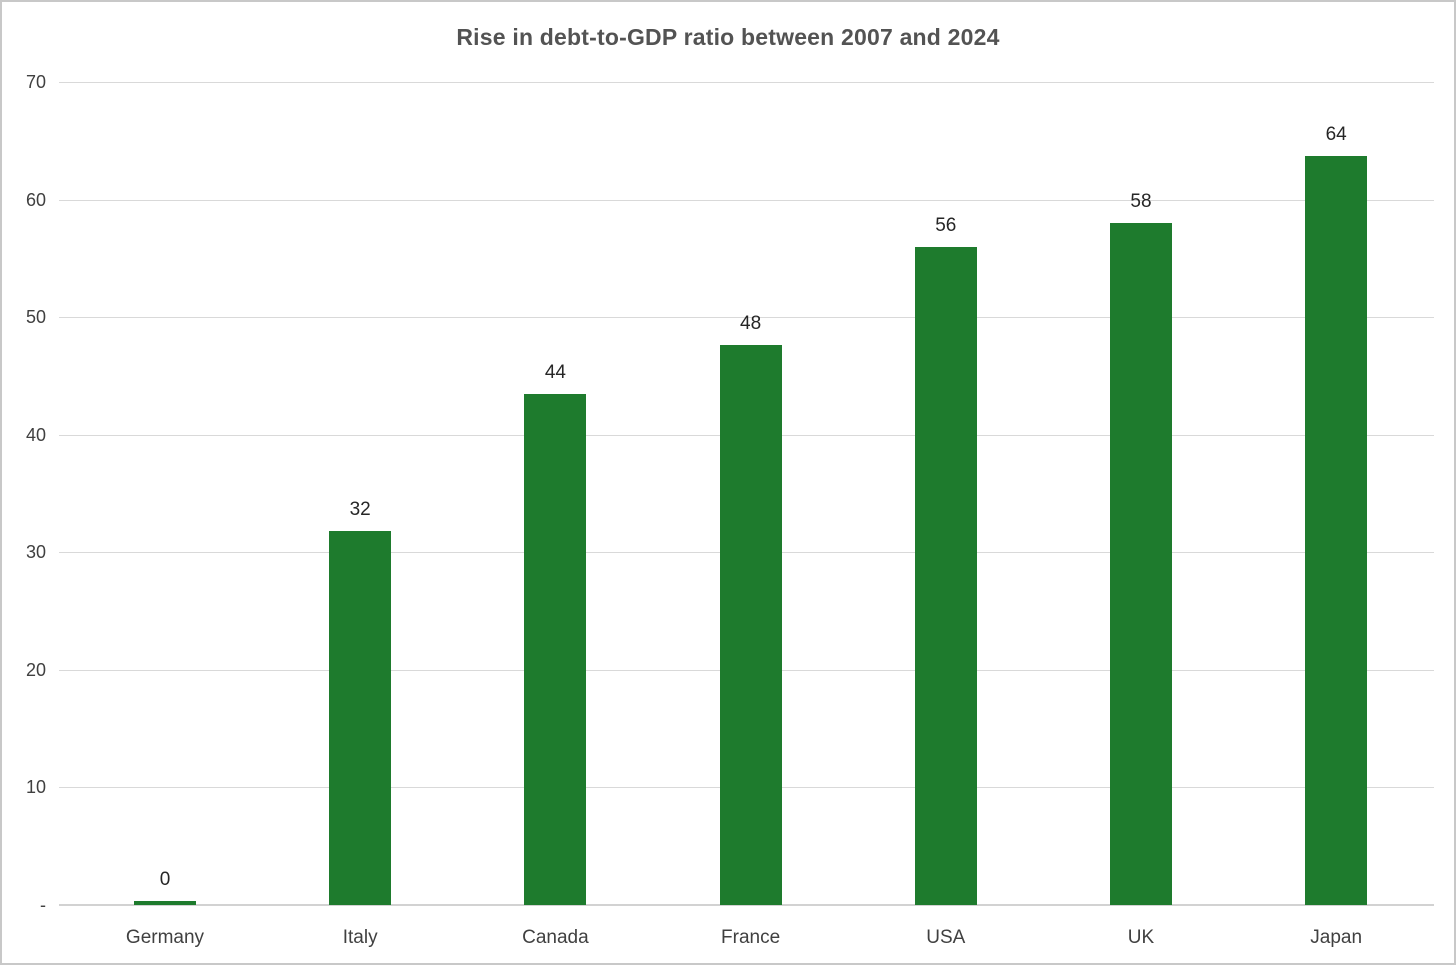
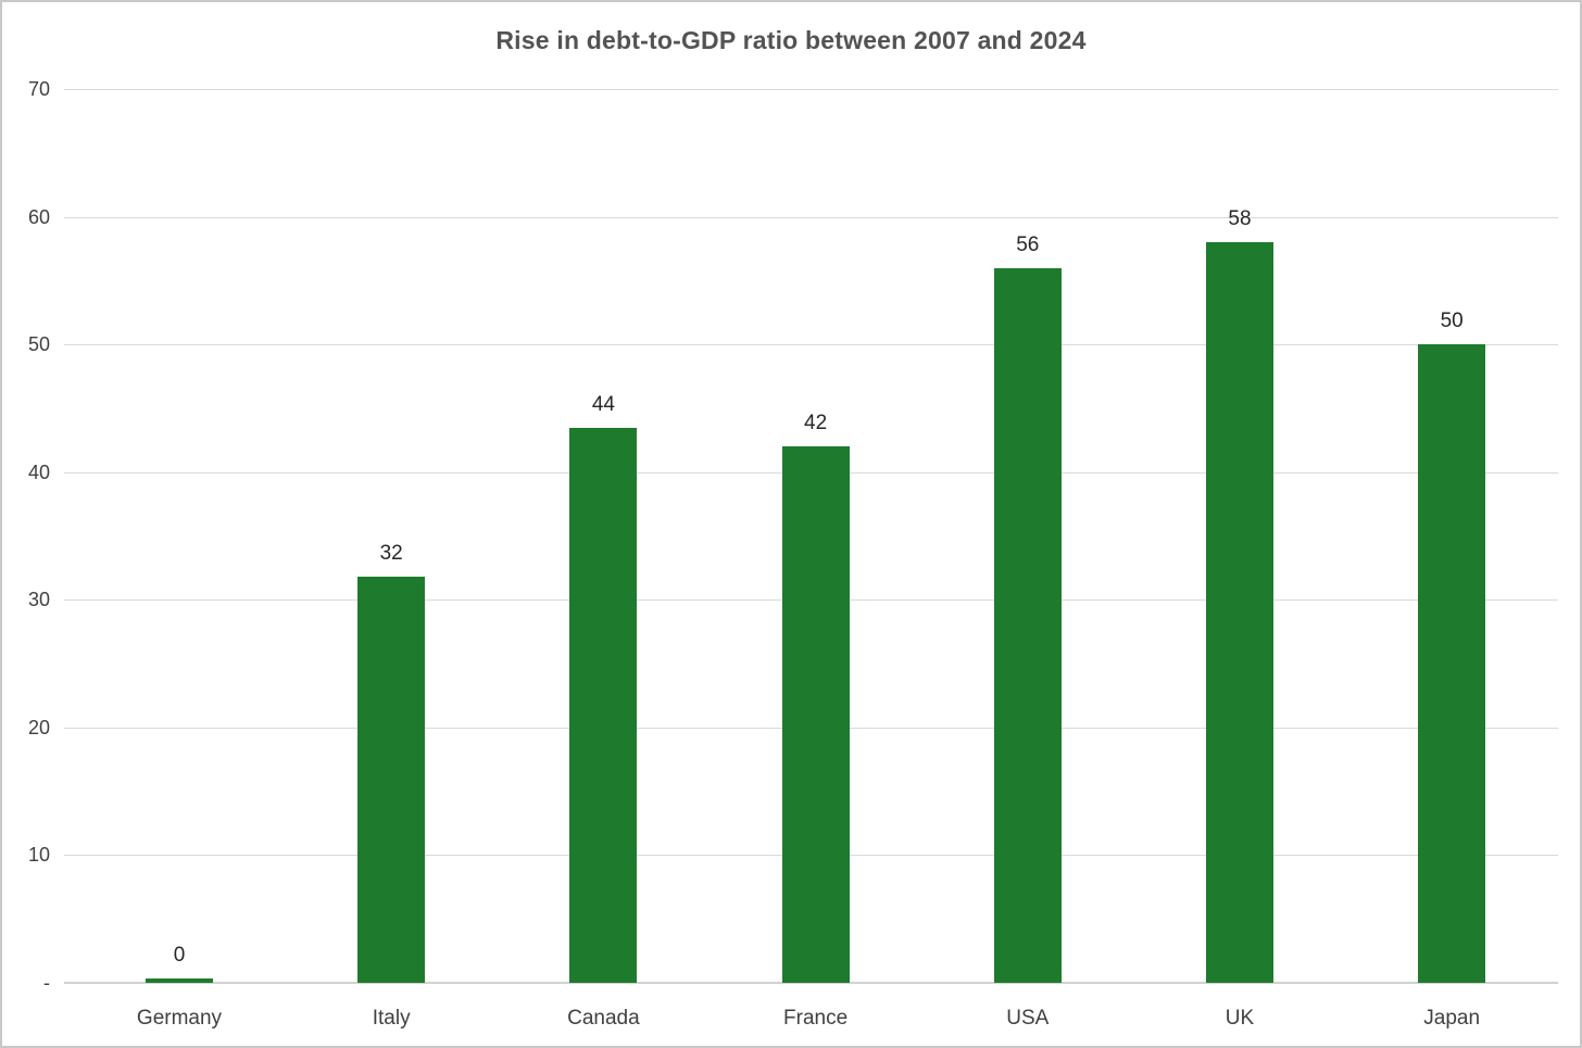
France: 48 -> 42
Japan: 64 -> 50
